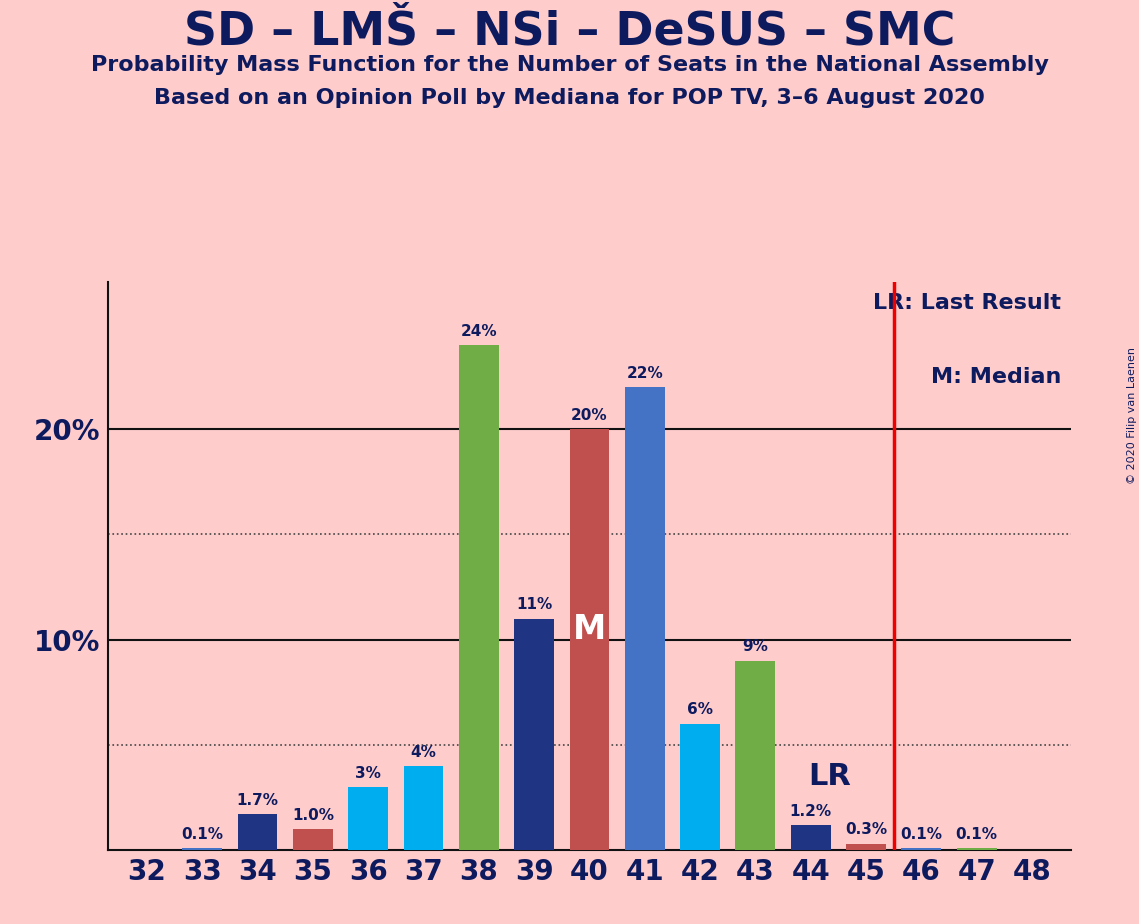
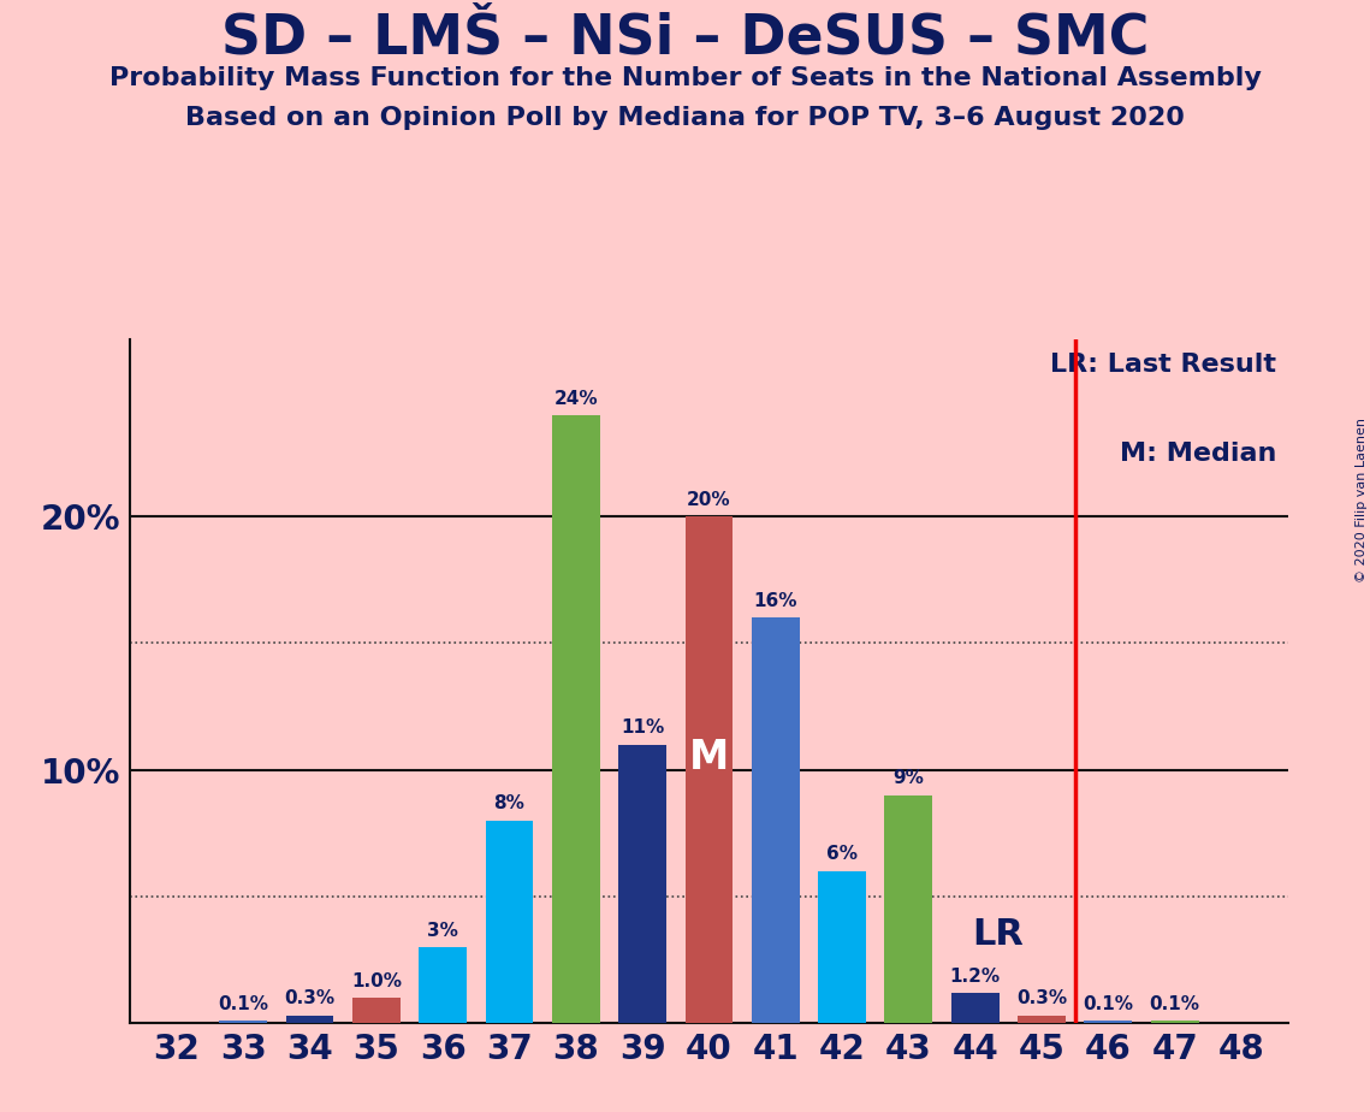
34: 1.7% -> 0.3%
37: 4% -> 8%
41: 22% -> 16%
